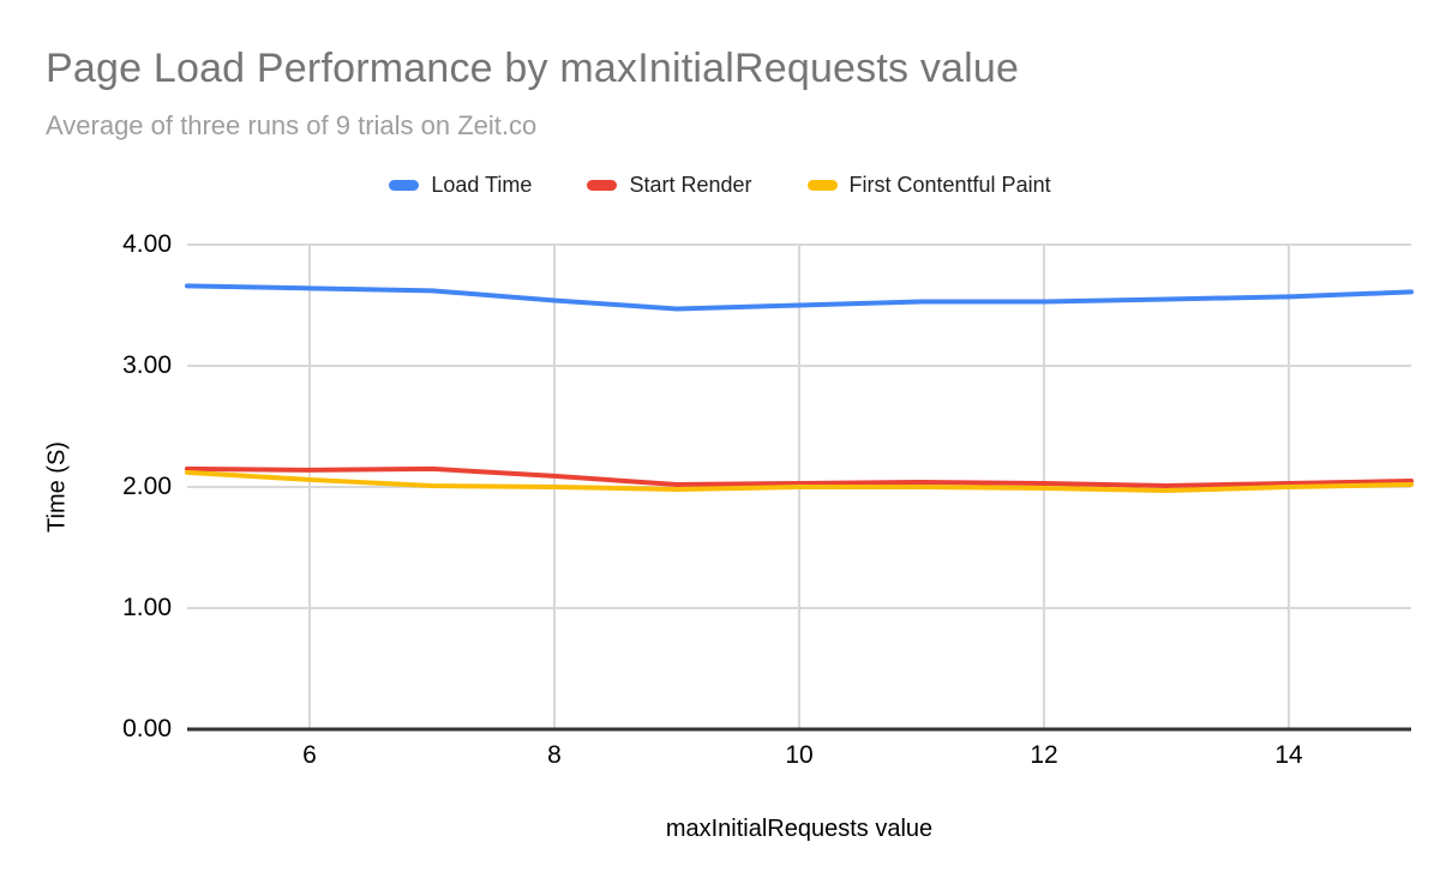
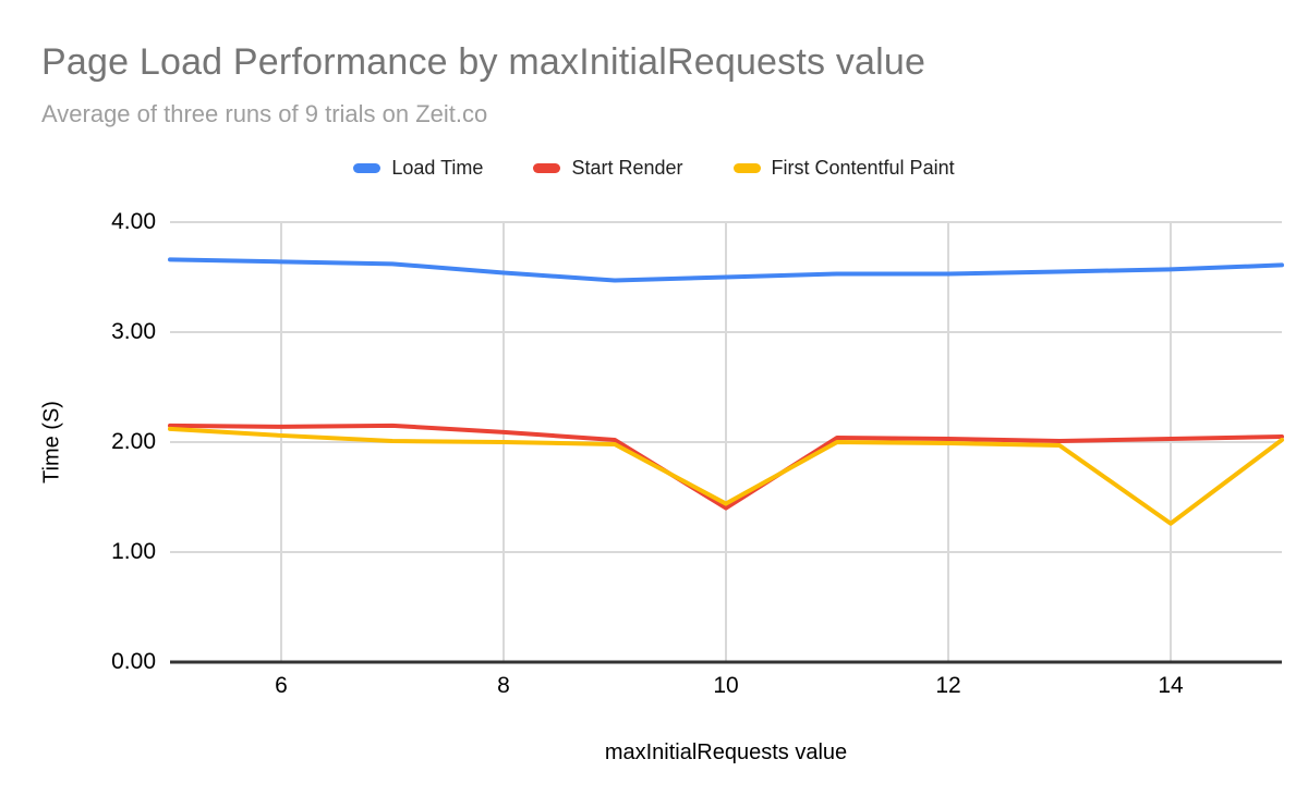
Start Render/10: 2.03 -> 1.40
First Contentful Paint/10: 2.00 -> 1.44
First Contentful Paint/14: 2.00 -> 1.26
